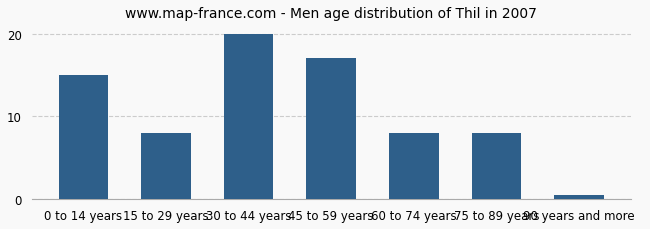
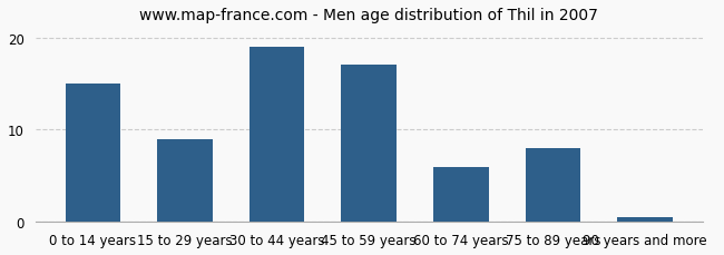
15 to 29 years: 8.0 -> 9.0
30 to 44 years: 20.0 -> 19.0
60 to 74 years: 8.0 -> 6.0
